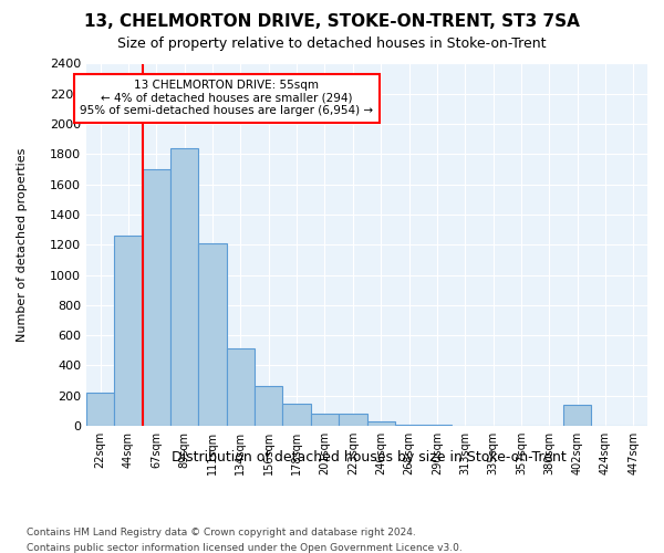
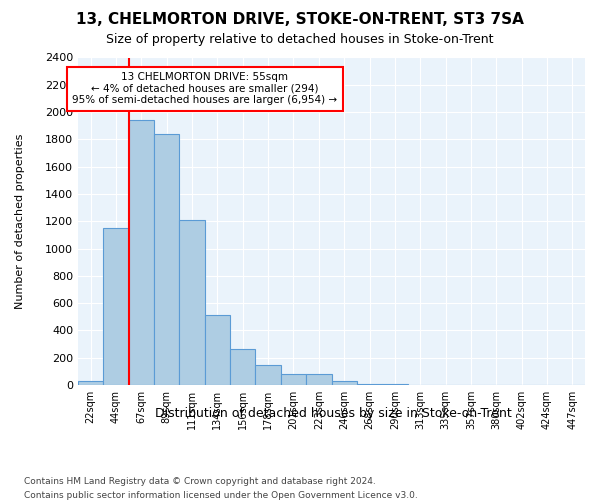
22sqm: 220 -> 30
44sqm: 1260 -> 1150
67sqm: 1700 -> 1940
402sqm: 140 -> 0
